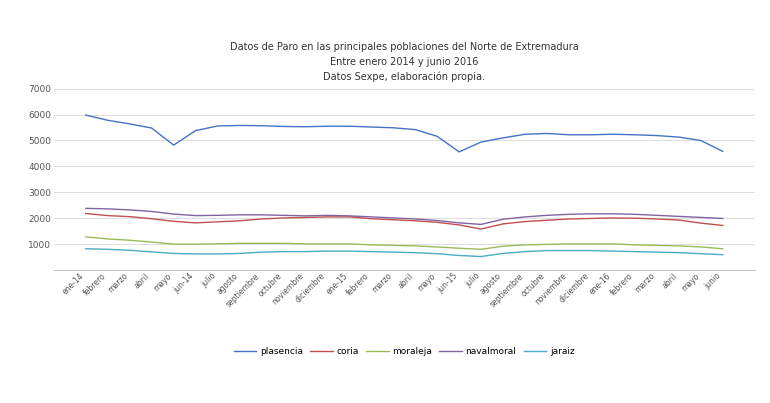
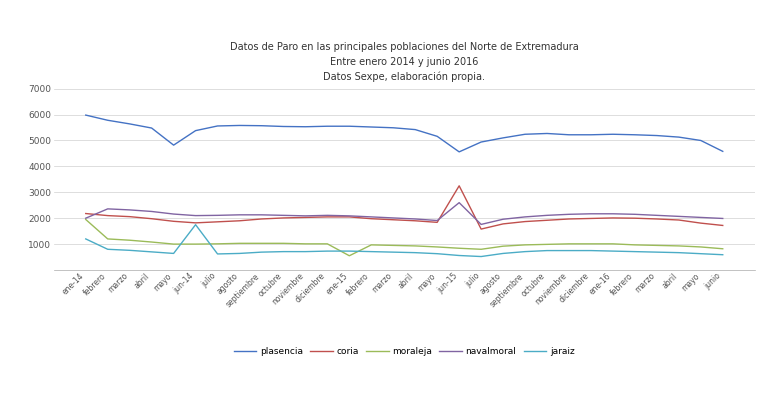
moraleja/ene-14: 1280 -> 1950
navalmoral/ene-14: 2380 -> 2000
jaraiz/ene-14: 820 -> 1200
jaraiz/jun-14: 620 -> 1750
moraleja/ene-15: 1010 -> 550
coria/jun-15: 1740 -> 3250
navalmoral/jun-15: 1820 -> 2600
